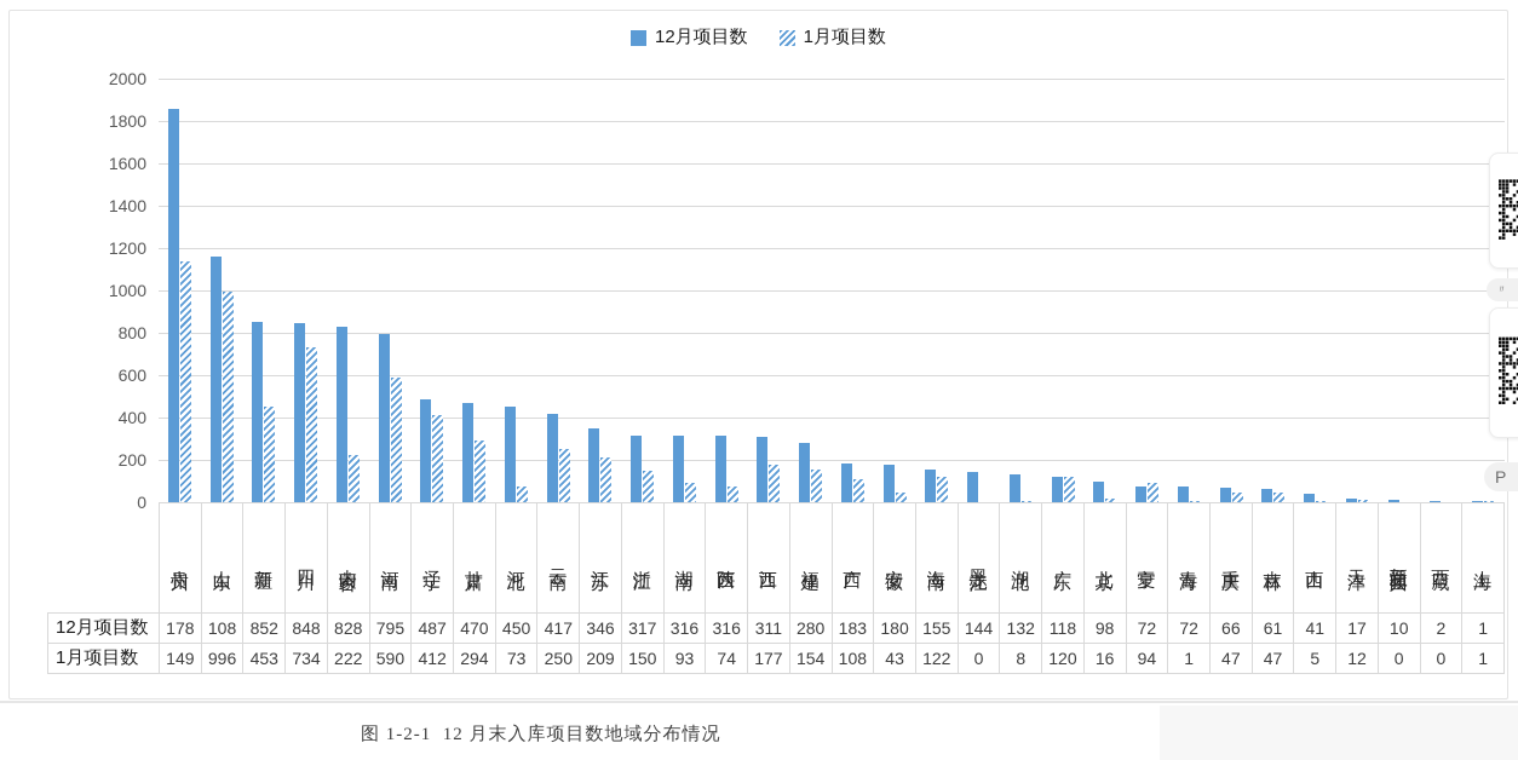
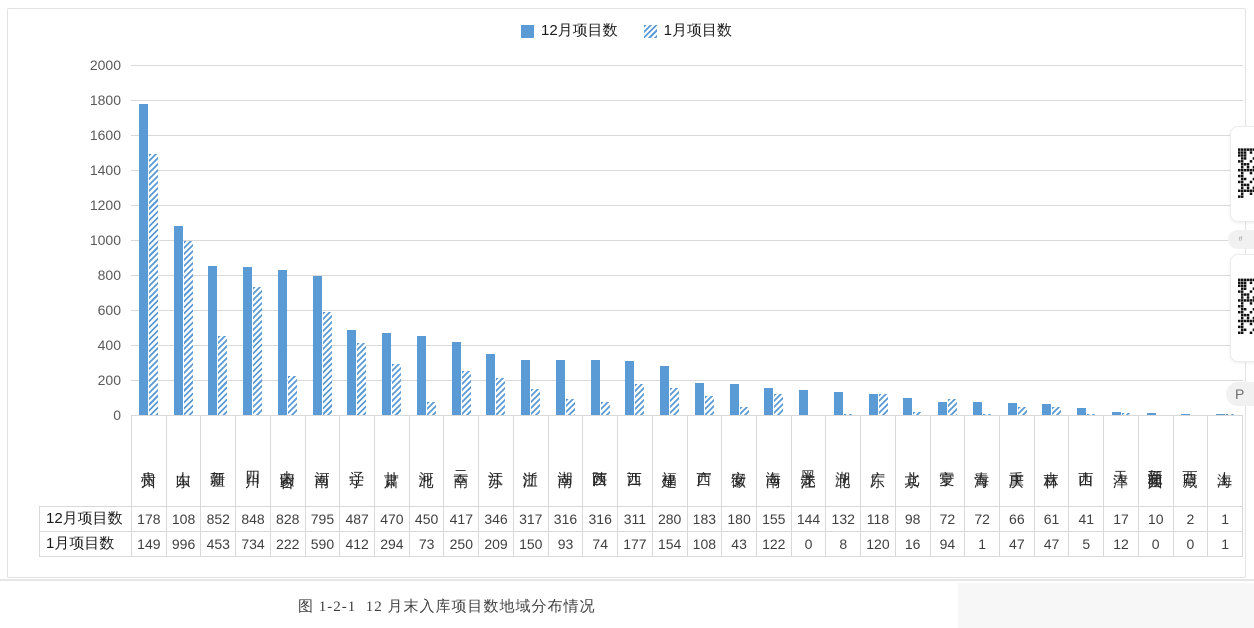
12月项目数/贵州: 1860 -> 1780
1月项目数/贵州: 1140 -> 1490
12月项目数/山东: 1160 -> 1080
